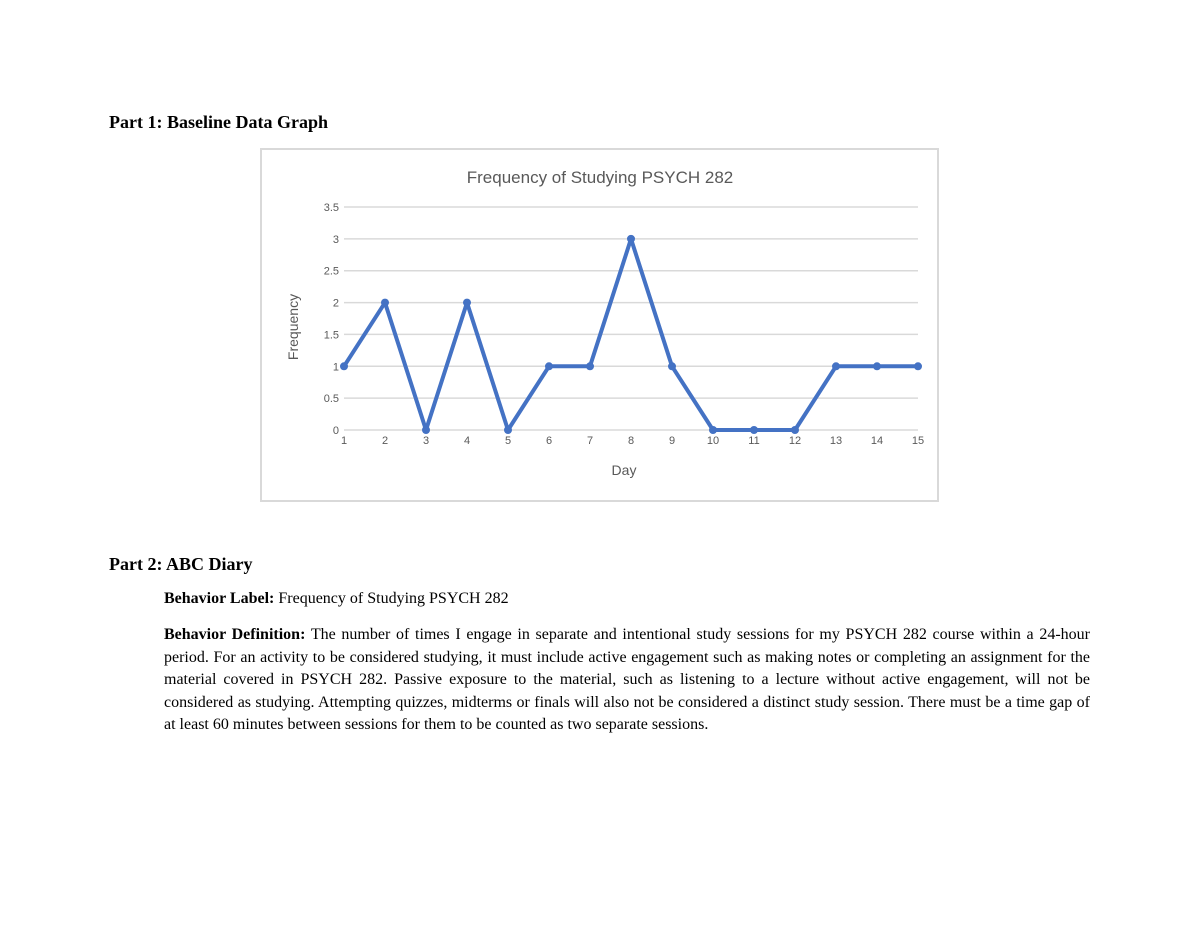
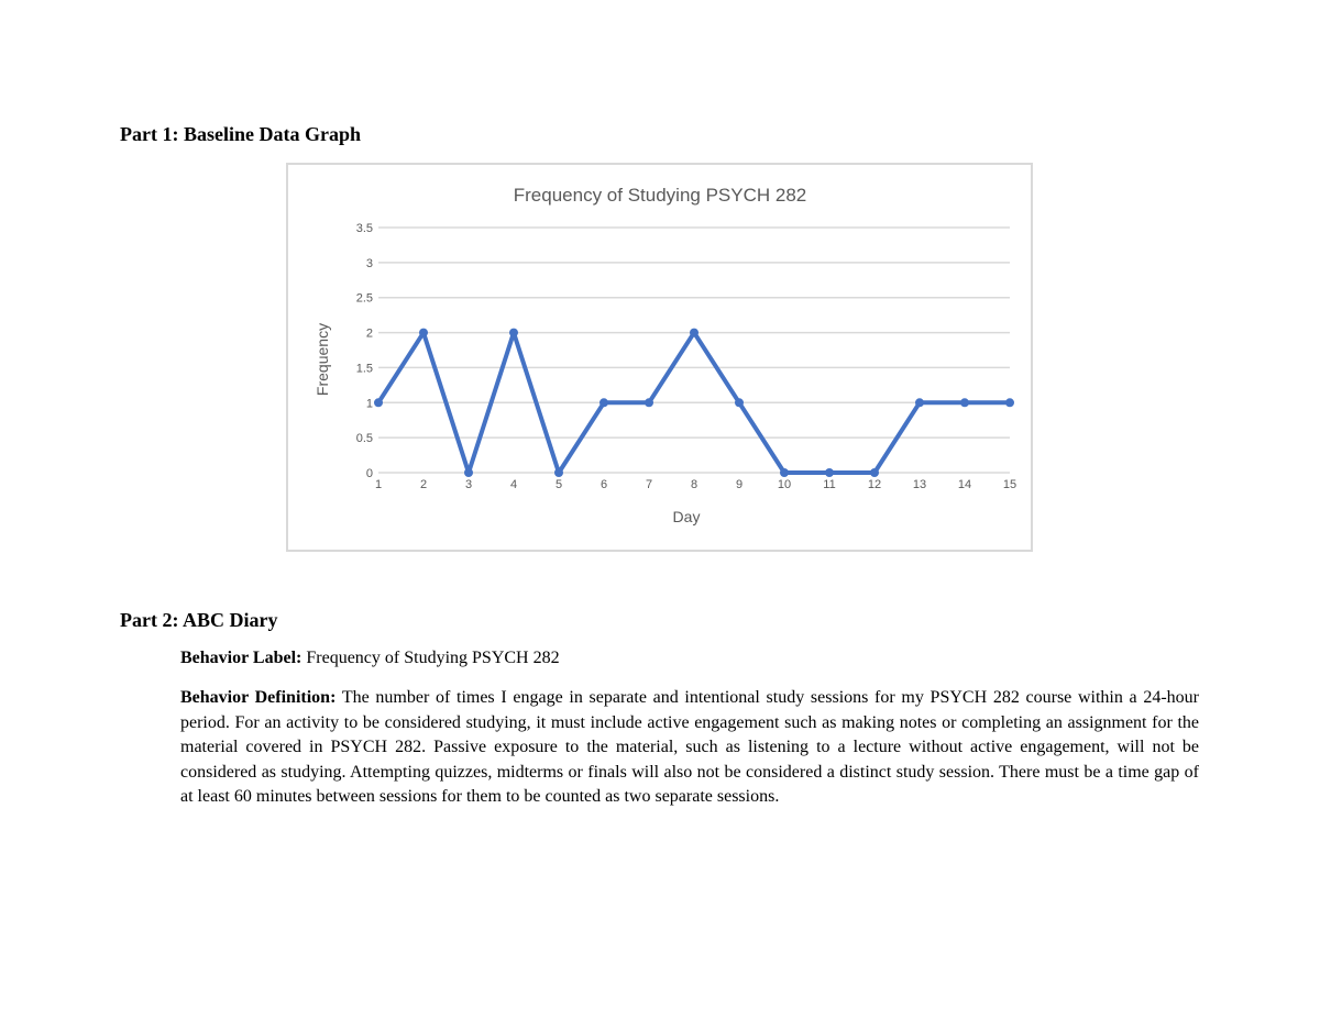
8: 3 -> 2
